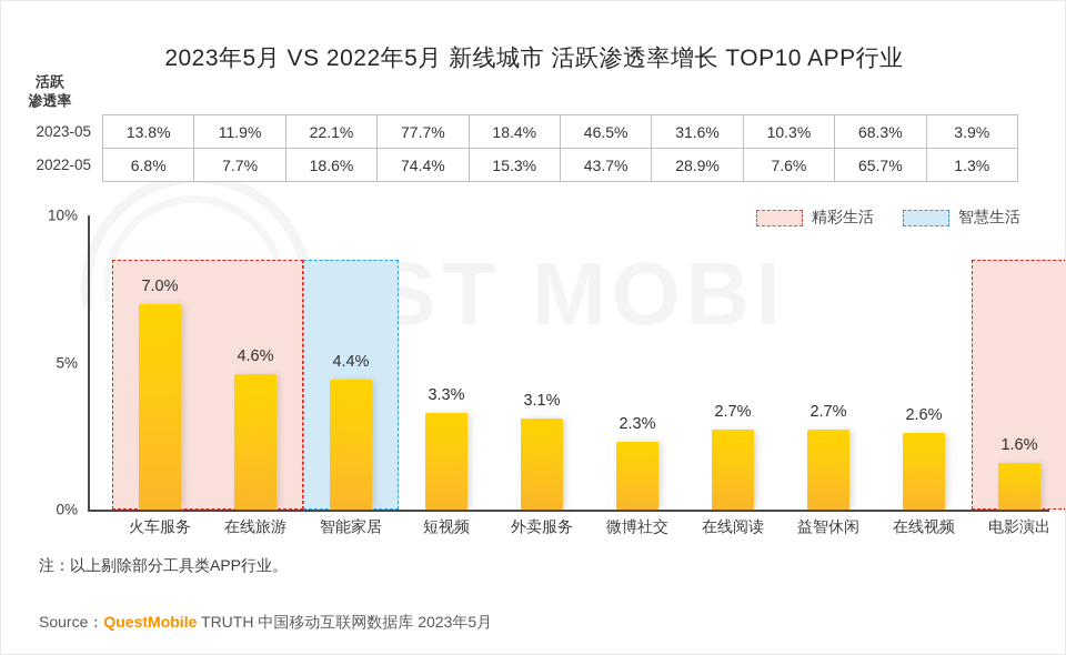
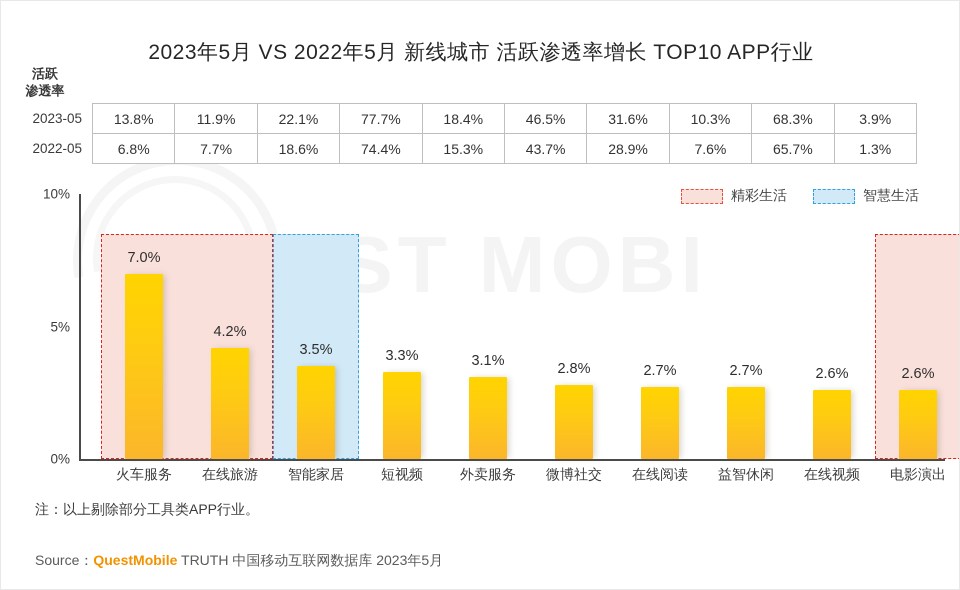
在线旅游: 4.6% -> 4.2%
智能家居: 4.4% -> 3.5%
微博社交: 2.3% -> 2.8%
电影演出: 1.6% -> 2.6%
